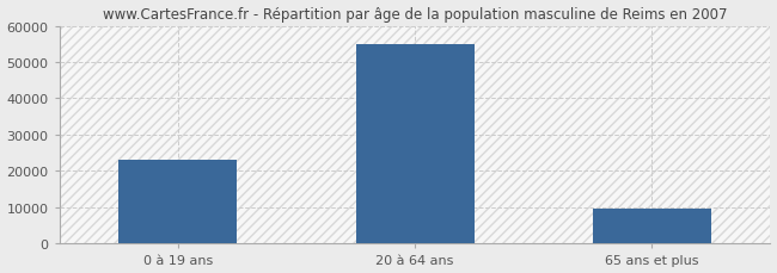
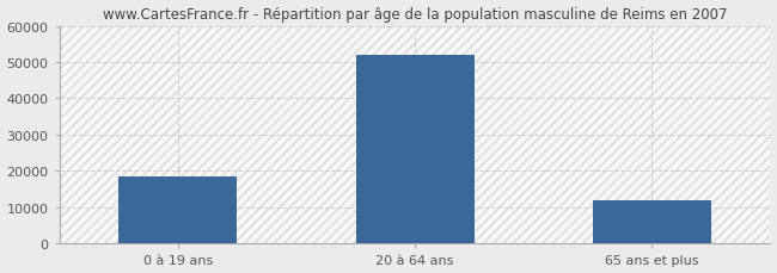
0 à 19 ans: 23000 -> 18500
20 à 64 ans: 55000 -> 52000
65 ans et plus: 9500 -> 12000
